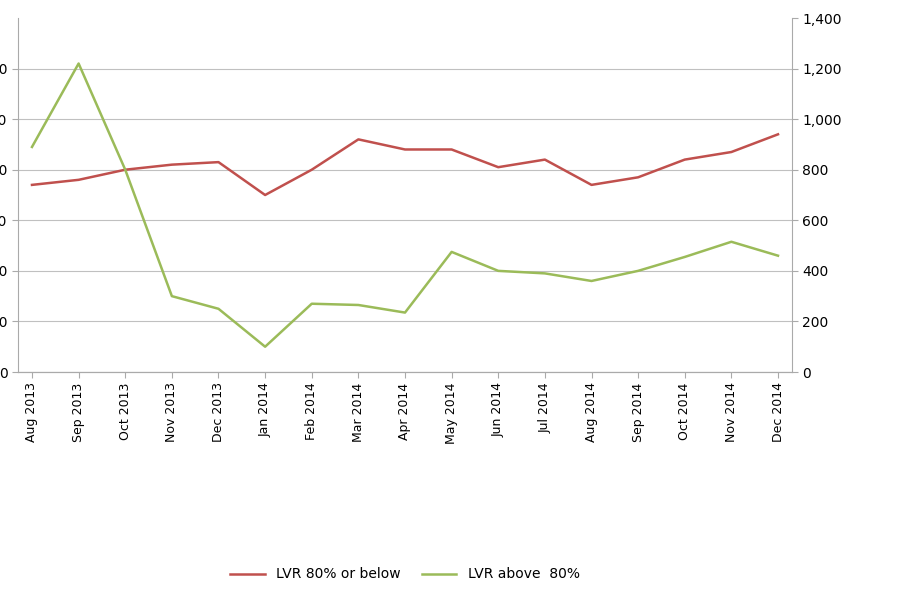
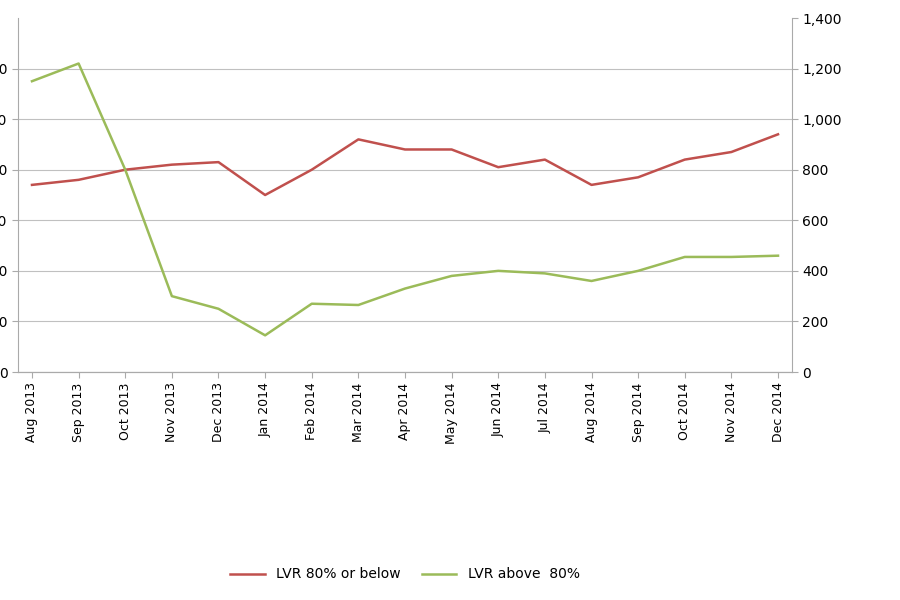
LVR above 80%/Aug 2013: 890 -> 1,150
LVR above 80%/Jan 2014: 100 -> 145
LVR above 80%/Apr 2014: 235 -> 330
LVR above 80%/May 2014: 475 -> 380
LVR above 80%/Nov 2014: 515 -> 455
